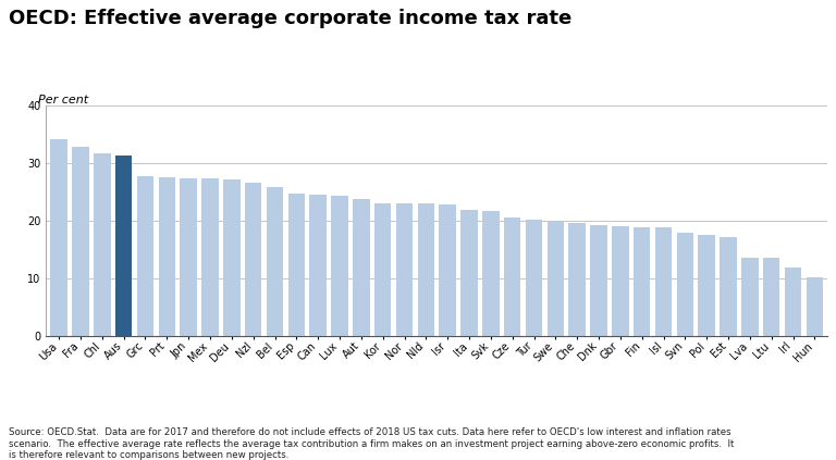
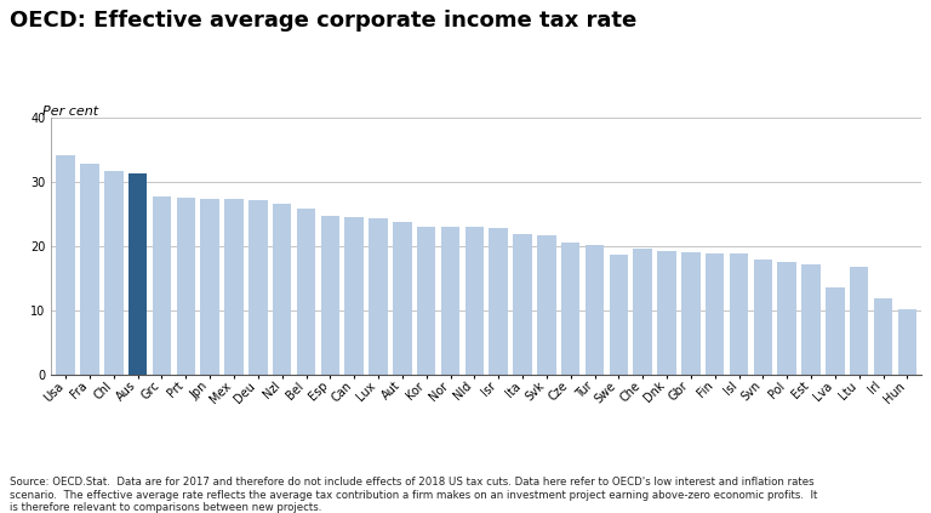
Swe: 19.9 -> 18.6
Ltu: 13.5 -> 16.8
